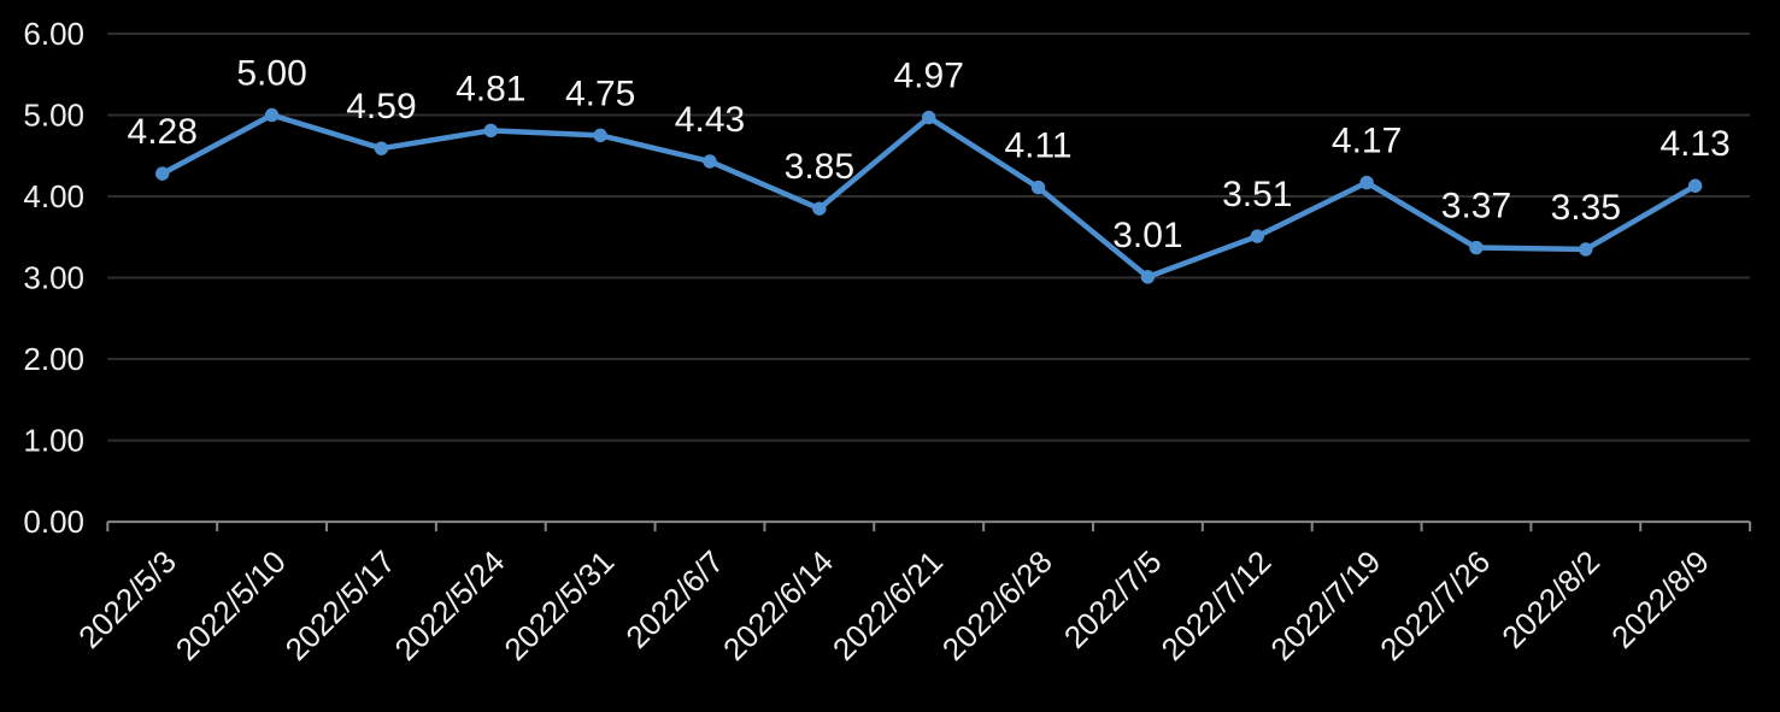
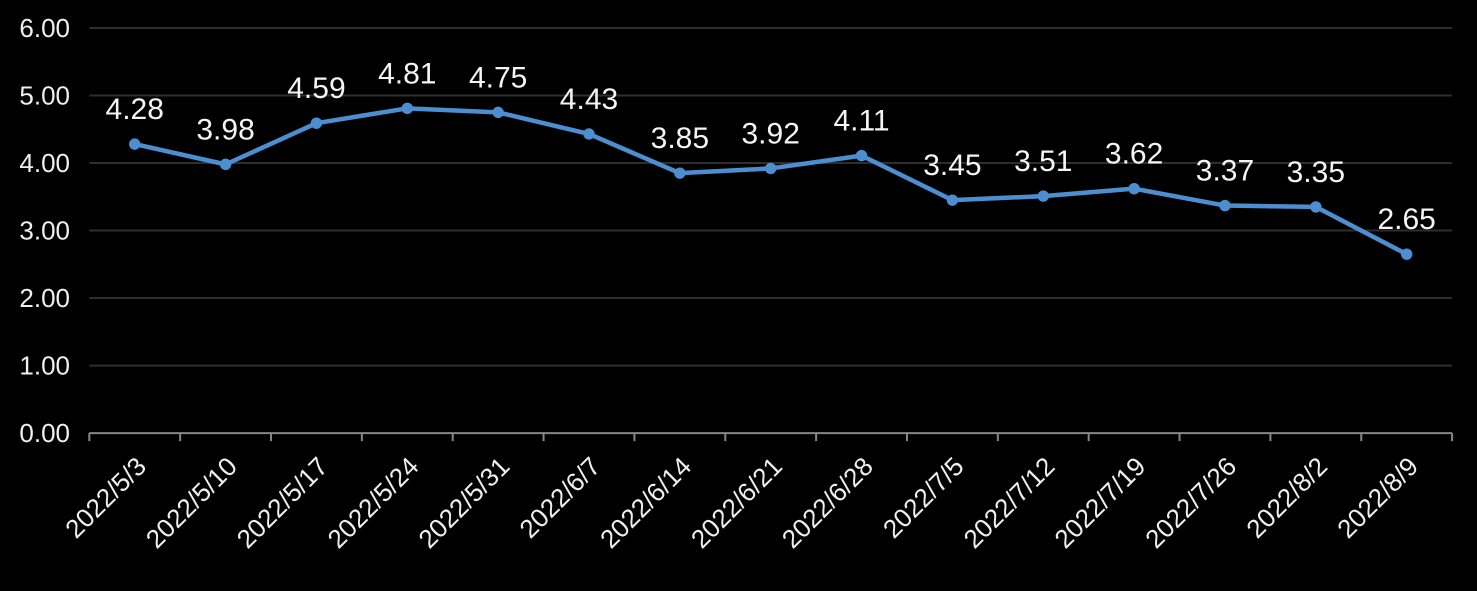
2022/5/10: 5.00 -> 3.98
2022/6/21: 4.97 -> 3.92
2022/7/5: 3.01 -> 3.45
2022/7/19: 4.17 -> 3.62
2022/8/9: 4.13 -> 2.65
